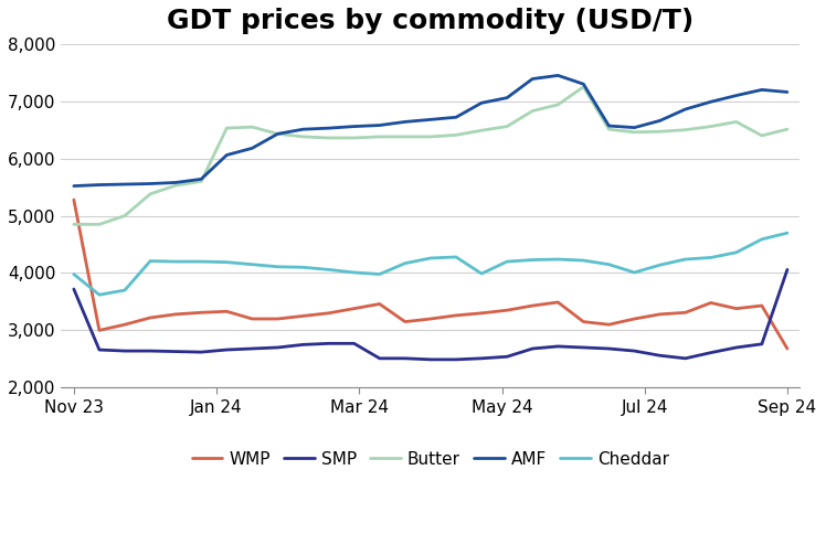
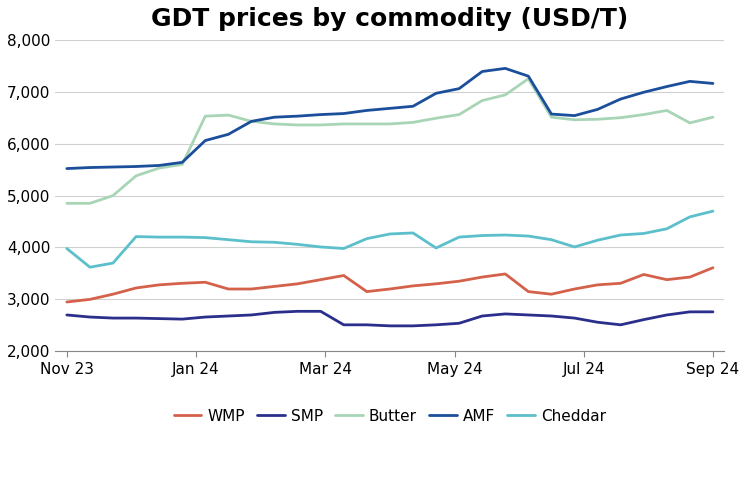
WMP/Nov 23: 5,280 -> 2,950
SMP/Nov 23: 3,720 -> 2,700
WMP/Sep 24: 2,680 -> 3,610
SMP/Sep 24: 4,060 -> 2,760
